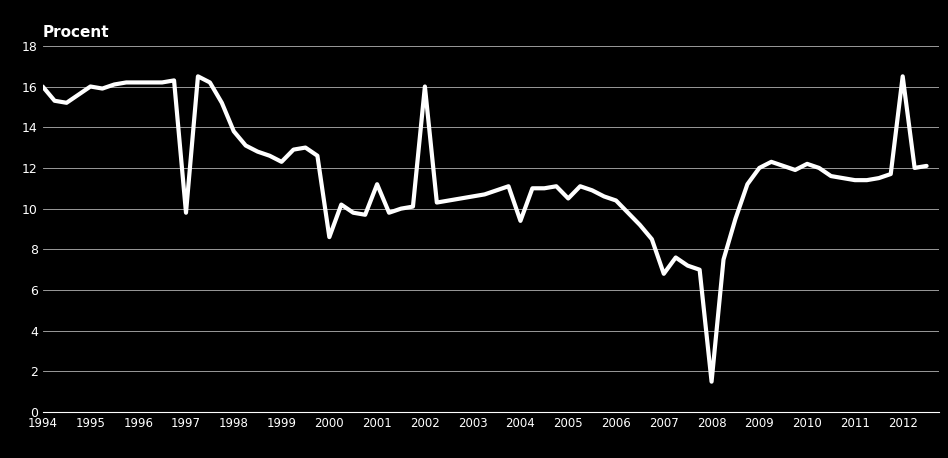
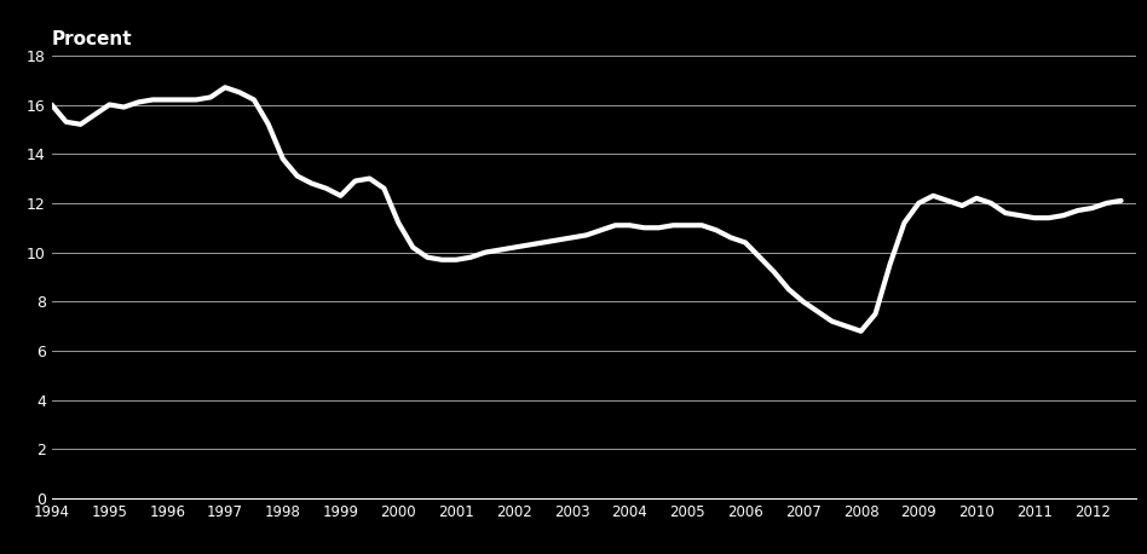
1997: 9.8 -> 16.7
2000: 8.6 -> 11.2
2001: 11.2 -> 9.7
2002: 16.0 -> 10.2
2004: 9.4 -> 11.1
2005: 10.5 -> 11.1
2007: 6.8 -> 8.0
2008: 1.5 -> 6.8
2012: 16.5 -> 11.8
